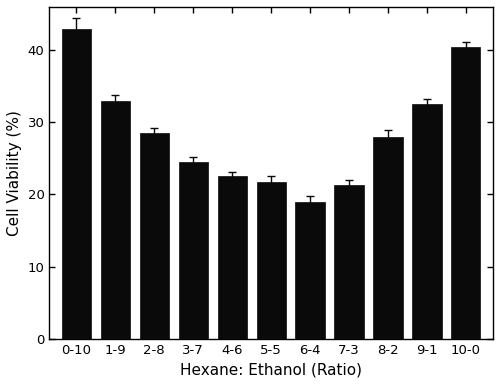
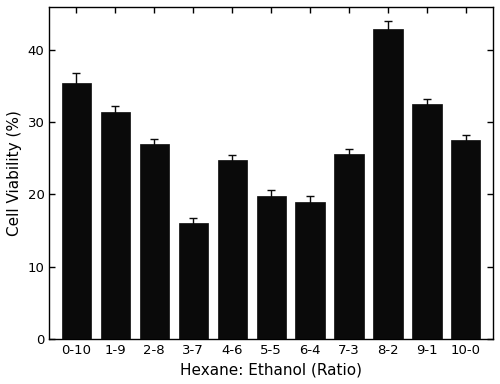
0-10: 43.0 -> 35.4
1-9: 33.0 -> 31.4
2-8: 28.5 -> 27.0
3-7: 24.5 -> 16.0
4-6: 22.5 -> 24.8
5-5: 21.7 -> 19.8
7-3: 21.3 -> 25.6
8-2: 28.0 -> 43.0
10-0: 40.5 -> 27.6
